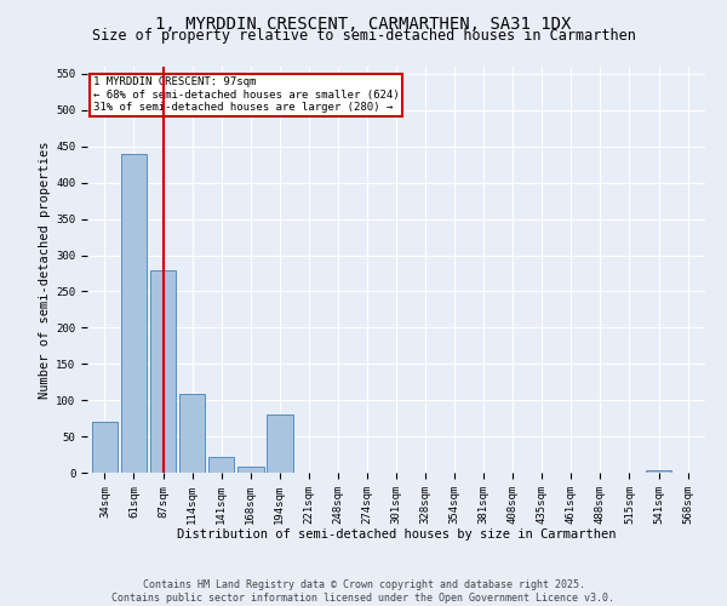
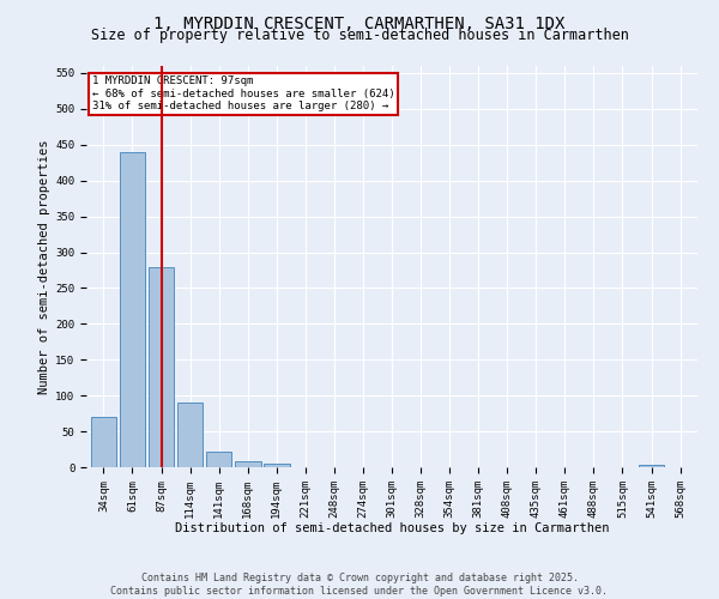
114sqm: 108 -> 90
194sqm: 80 -> 5
